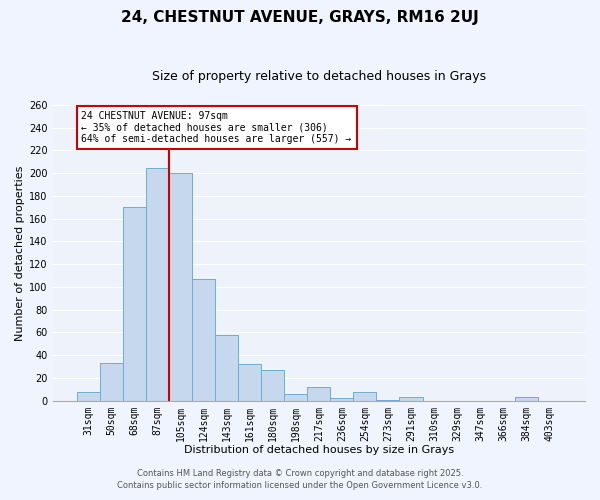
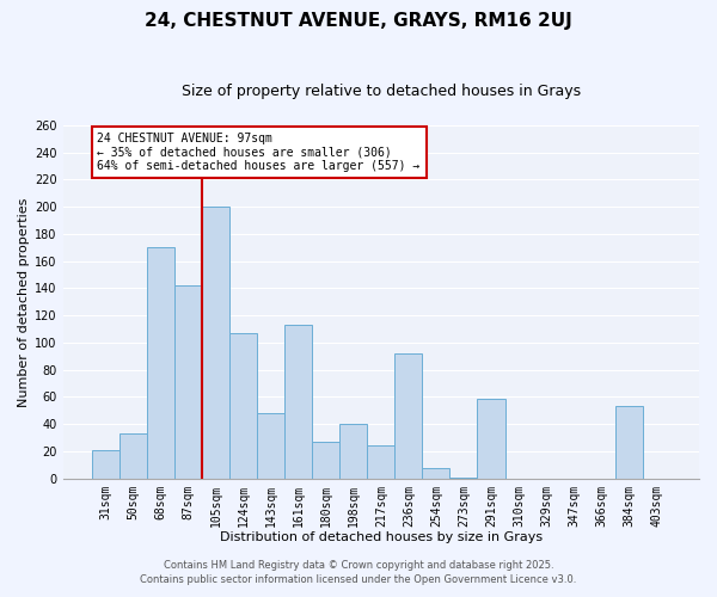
31sqm: 8 -> 21
87sqm: 205 -> 142
143sqm: 58 -> 48
161sqm: 32 -> 113
198sqm: 6 -> 40
217sqm: 12 -> 24
236sqm: 2 -> 92
291sqm: 3 -> 59
384sqm: 3 -> 53
